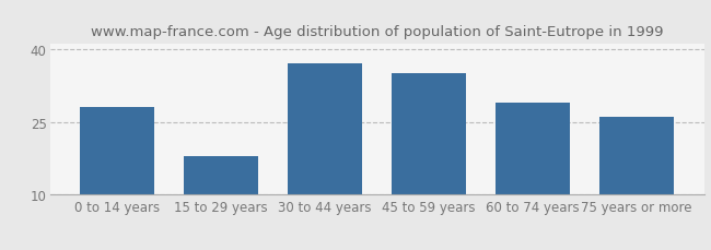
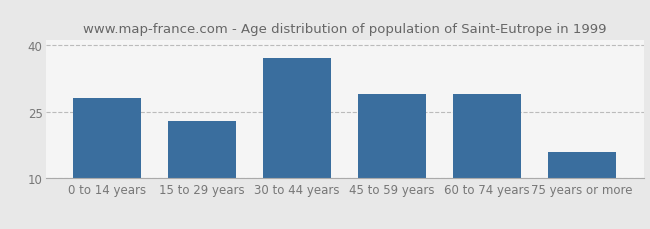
15 to 29 years: 18 -> 23
45 to 59 years: 35 -> 29
75 years or more: 26 -> 16
